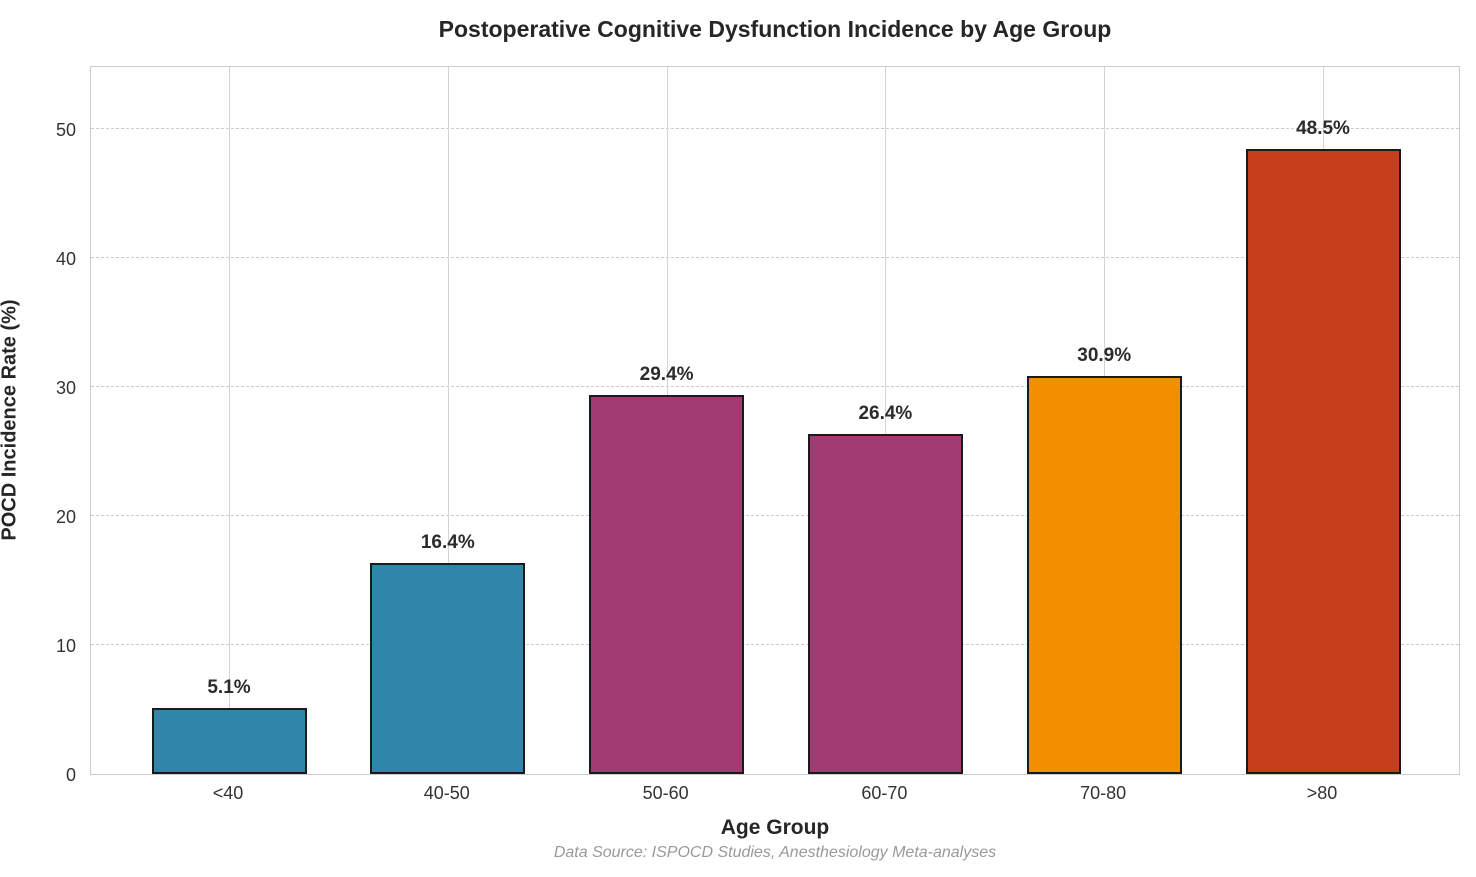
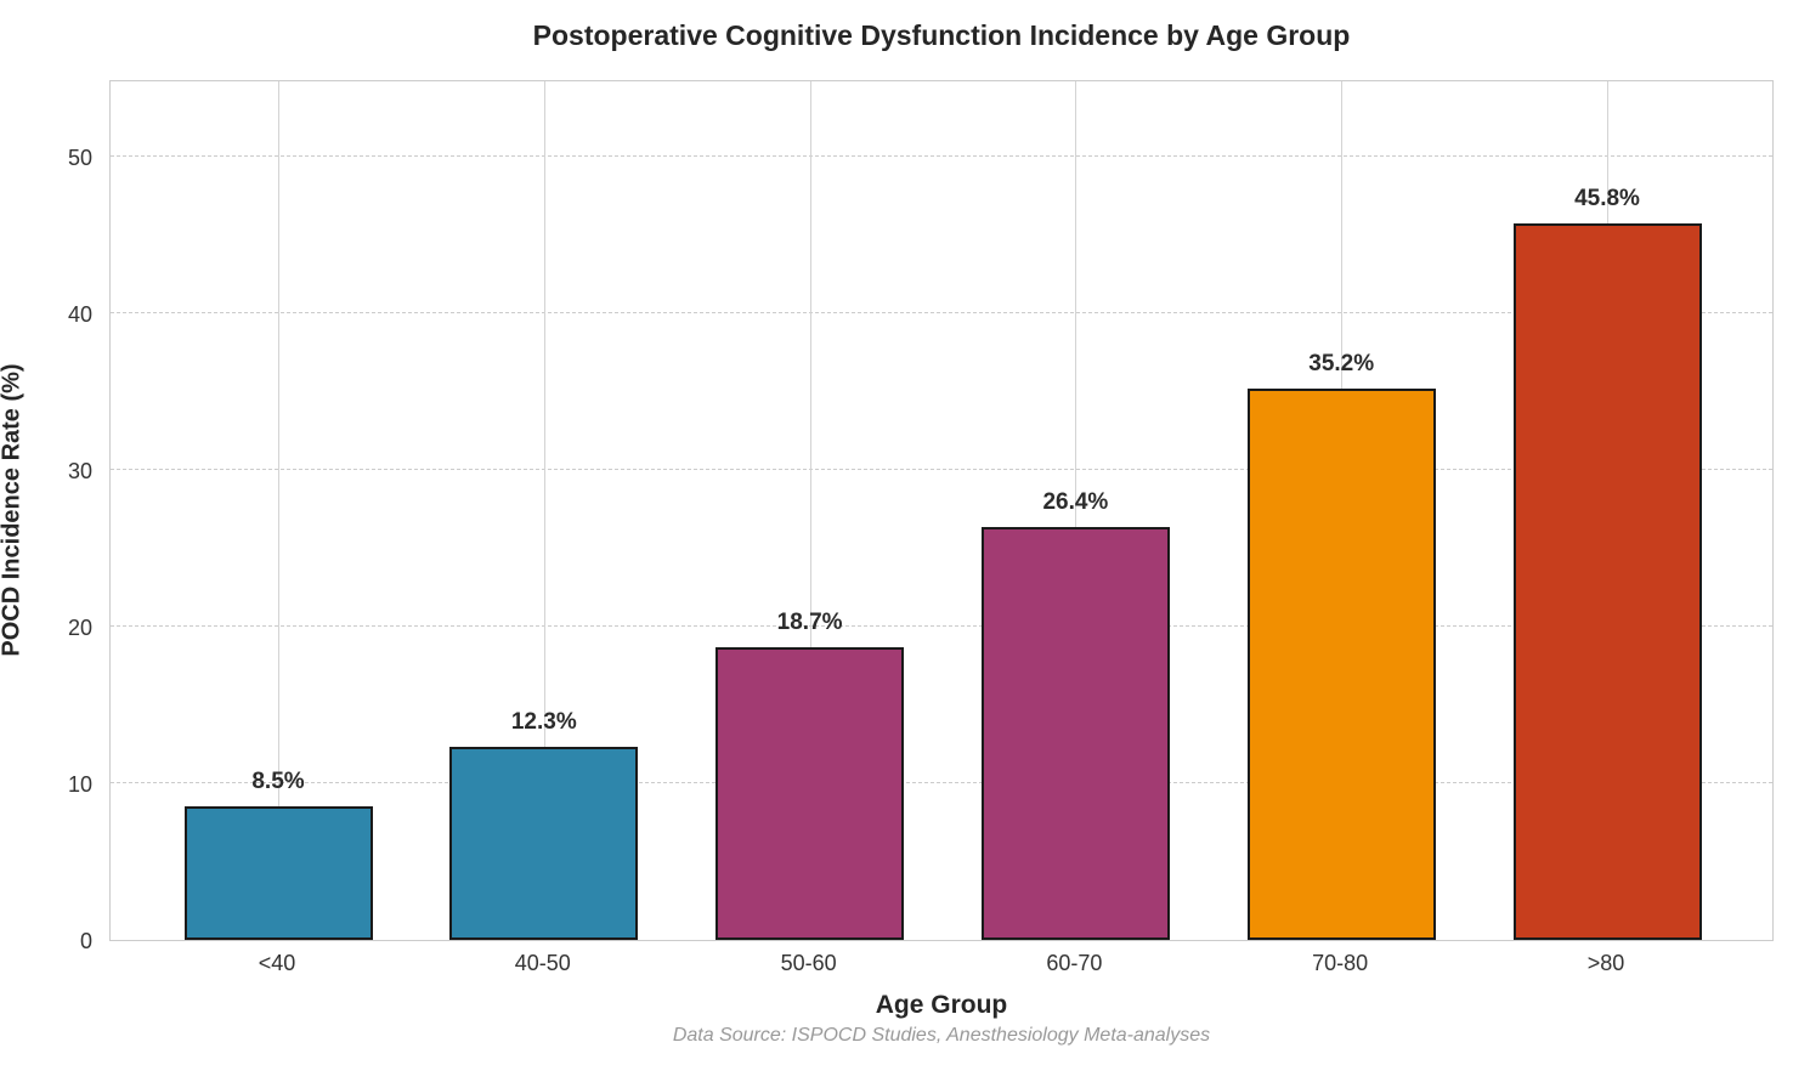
<40: 5.1% -> 8.5%
40-50: 16.4% -> 12.3%
50-60: 29.4% -> 18.7%
70-80: 30.9% -> 35.2%
>80: 48.5% -> 45.8%
